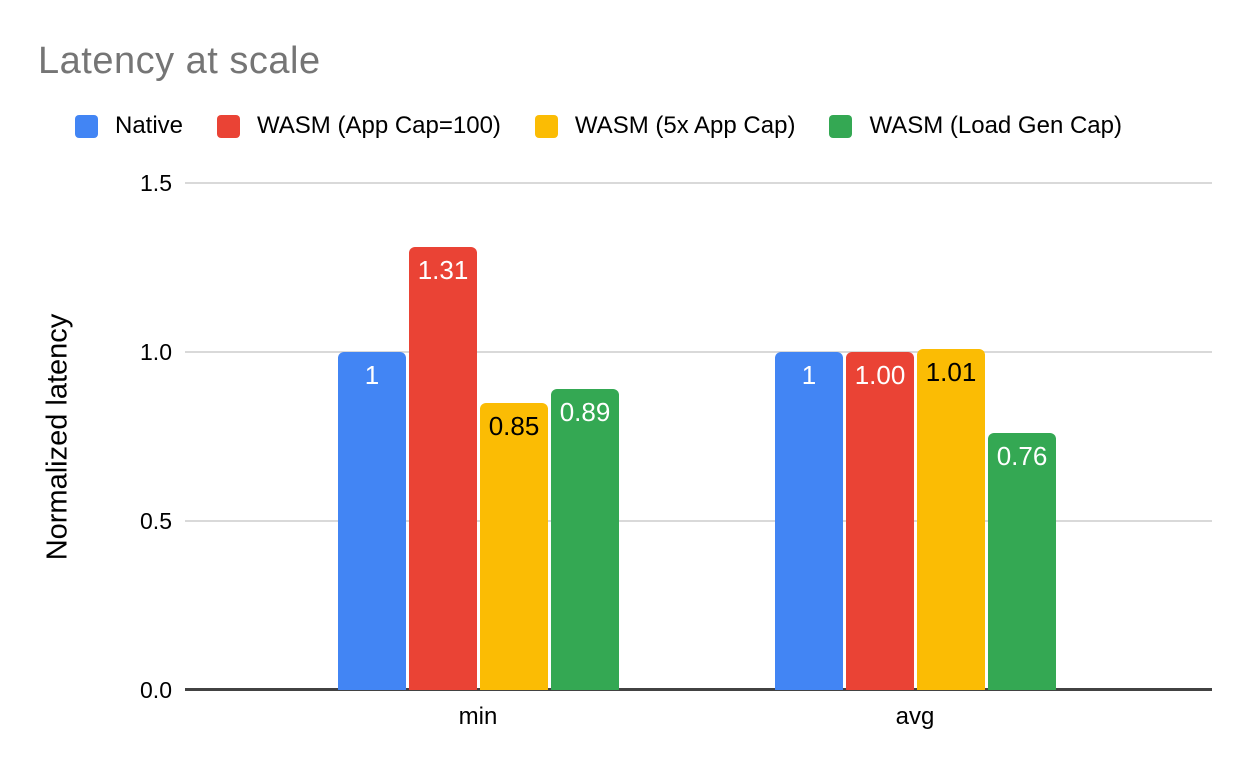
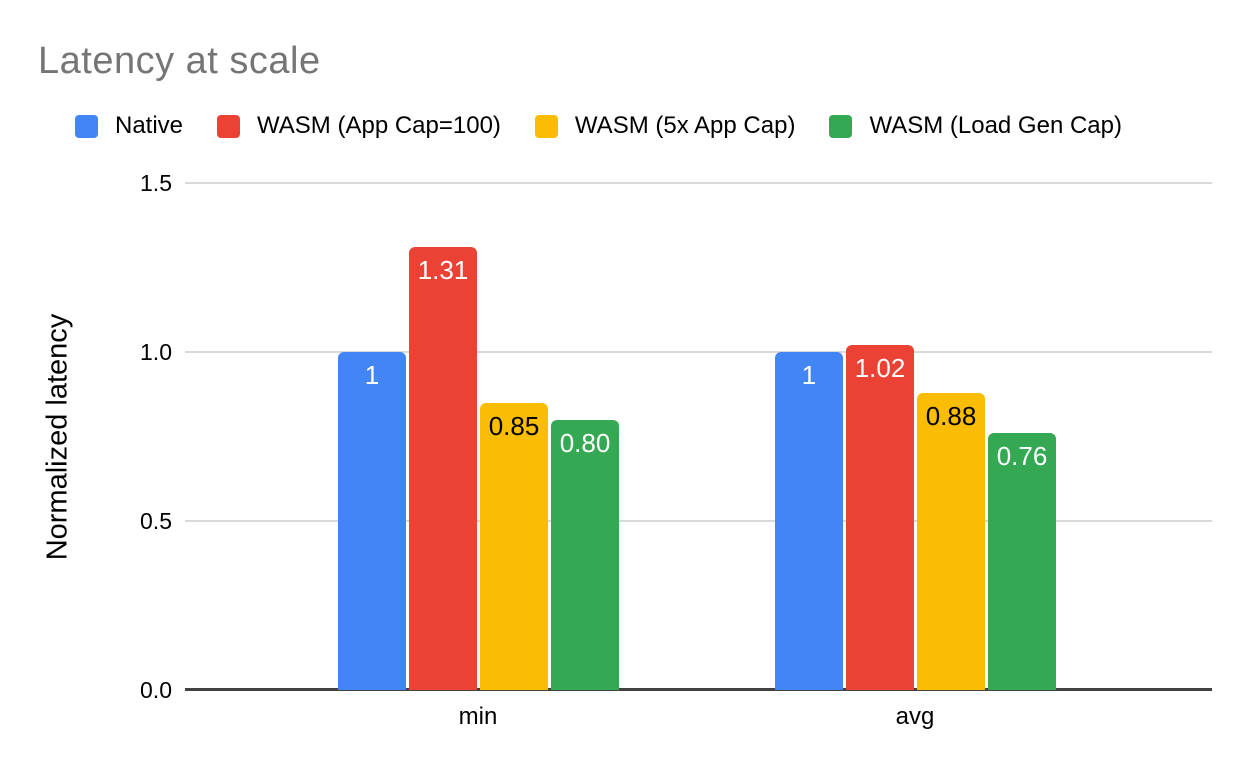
WASM (Load Gen Cap)/min: 0.89 -> 0.80
WASM (App Cap=100)/avg: 1.00 -> 1.02
WASM (5x App Cap)/avg: 1.01 -> 0.88
